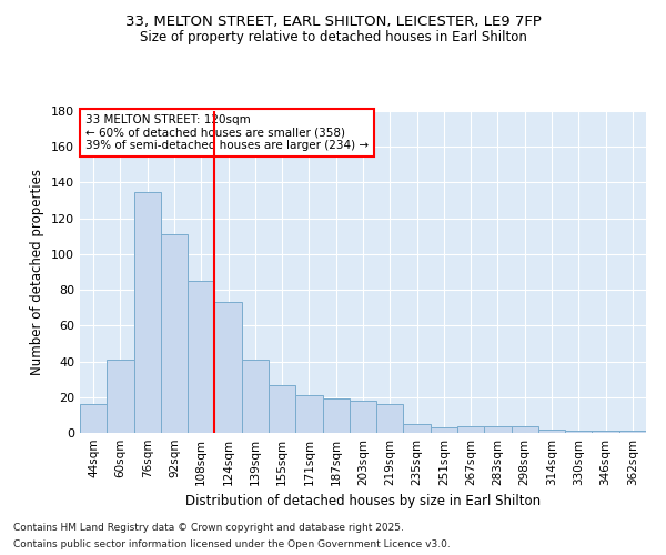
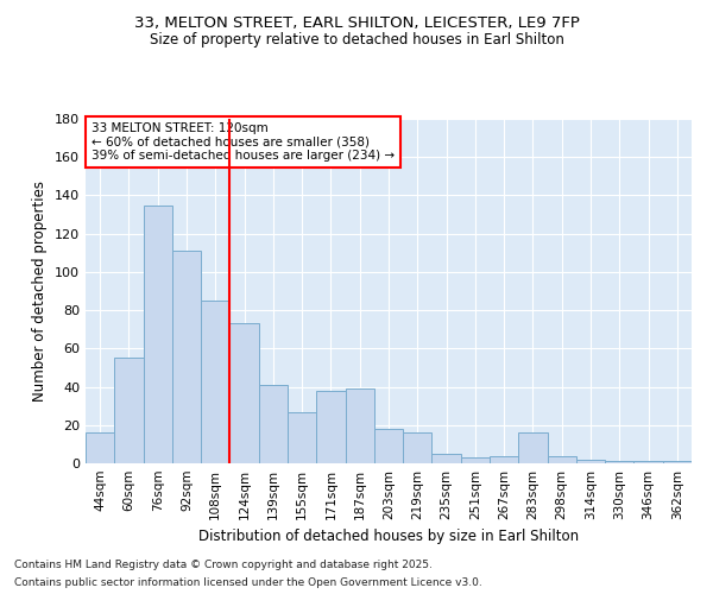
60sqm: 41 -> 55
171sqm: 21 -> 38
187sqm: 19 -> 39
283sqm: 4 -> 16
